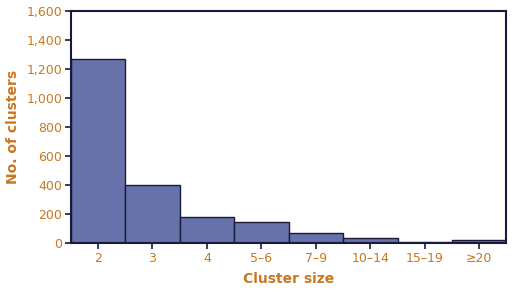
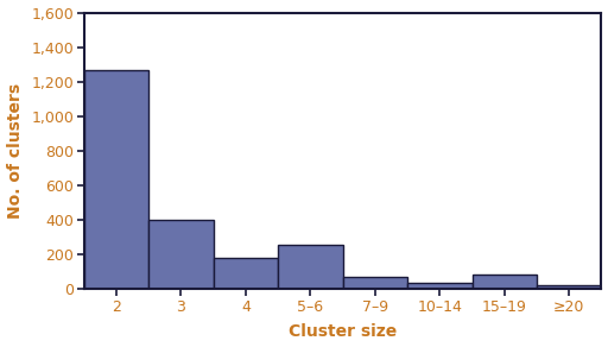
5–6: 140 -> 250
15–19: 0 -> 80
